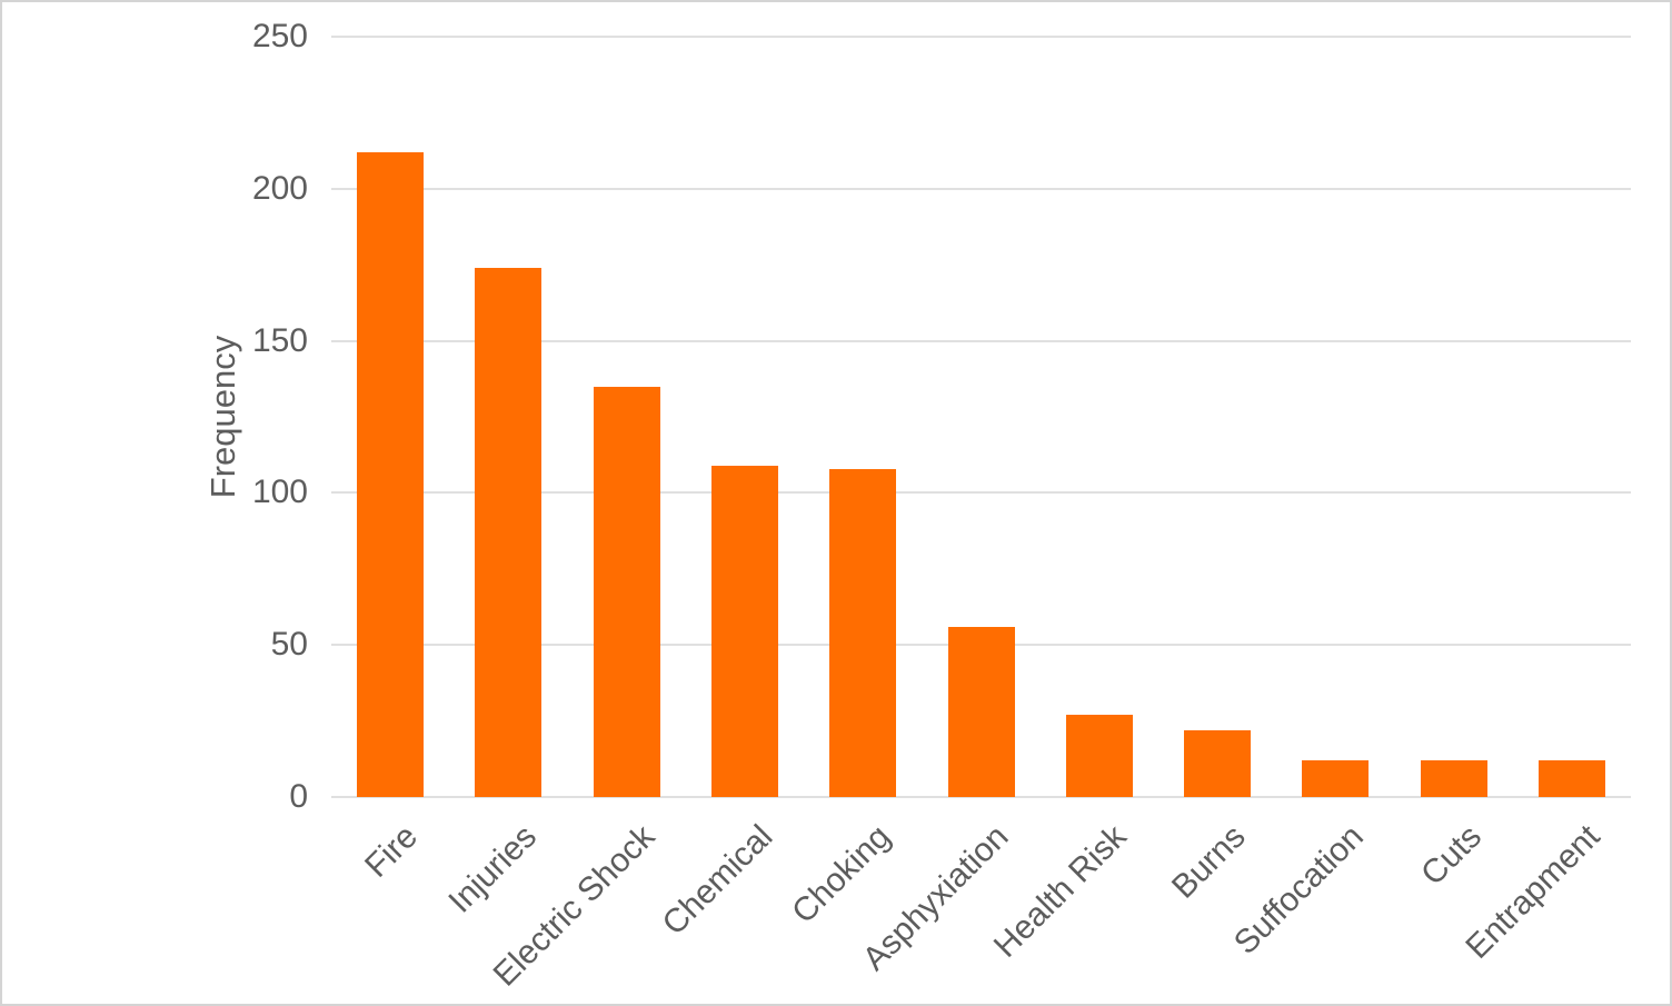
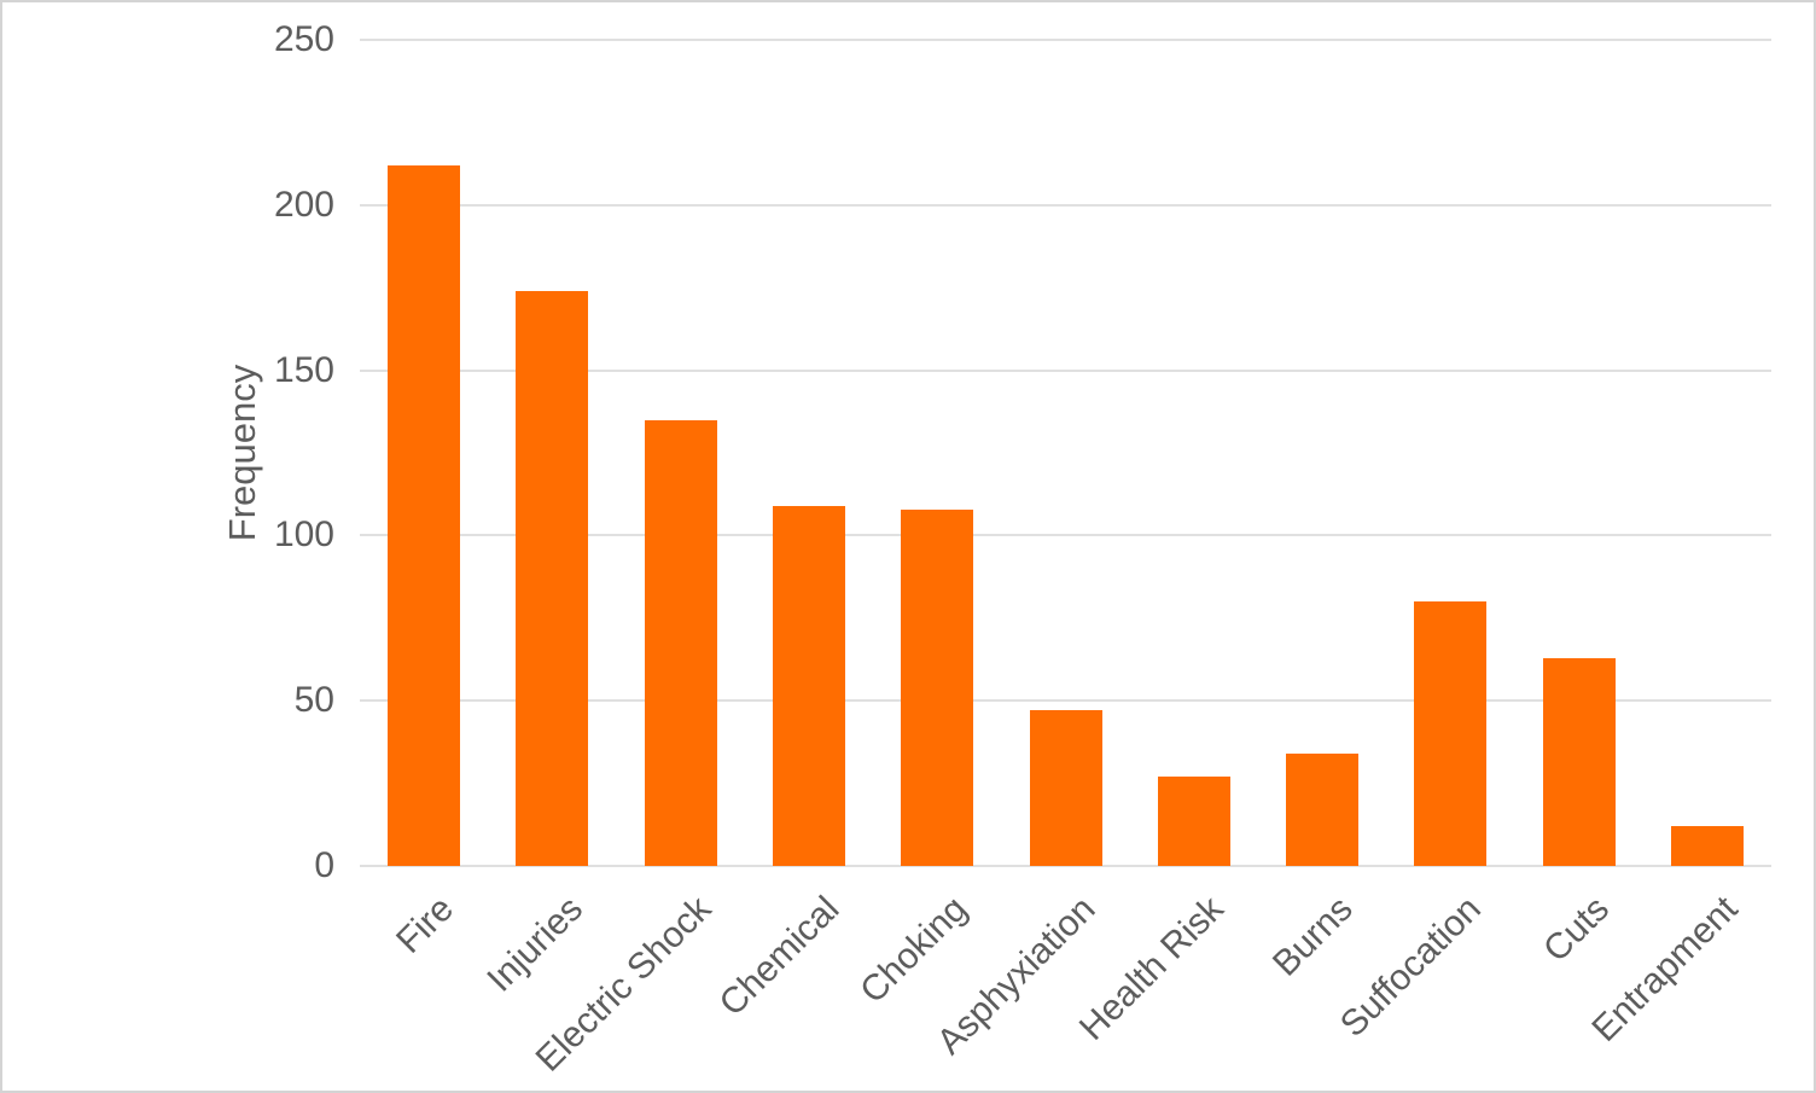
Asphyxiation: 56 -> 47
Burns: 22 -> 34
Suffocation: 12 -> 80
Cuts: 12 -> 63
